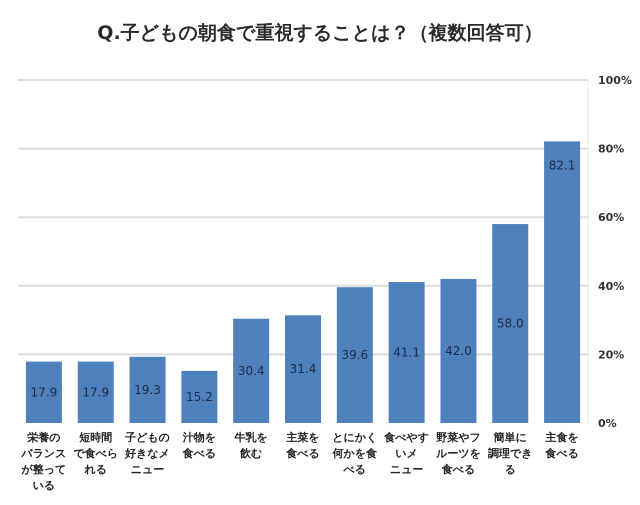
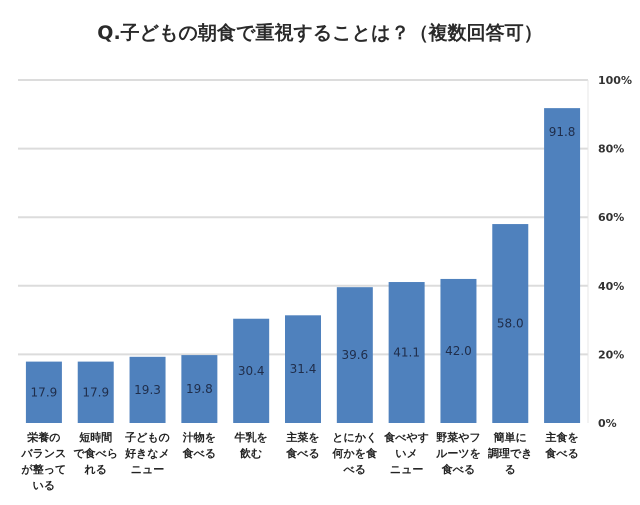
汁物を 食べる: 15.2 -> 19.8
主食を 食べる: 82.1 -> 91.8
